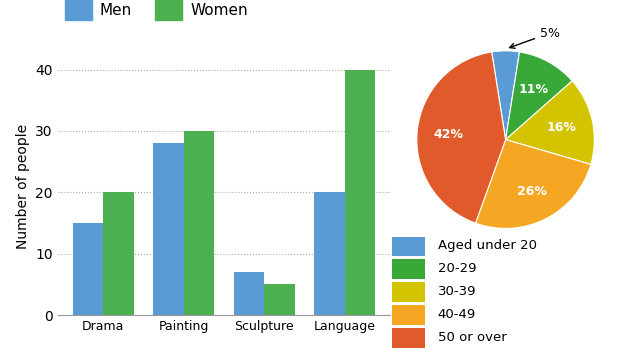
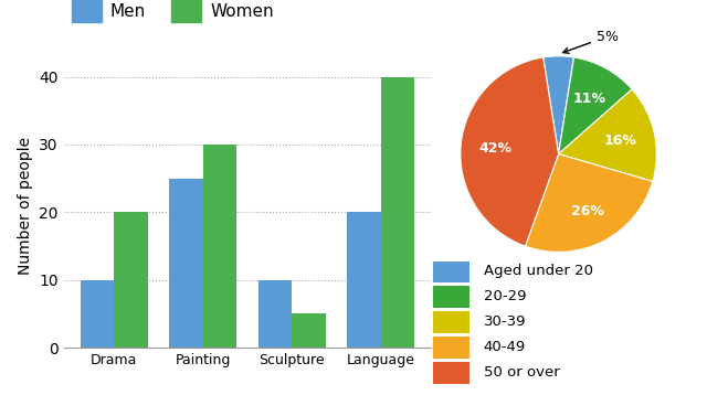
Men/Drama: 15 -> 10
Men/Painting: 28 -> 25
Men/Sculpture: 7 -> 10
